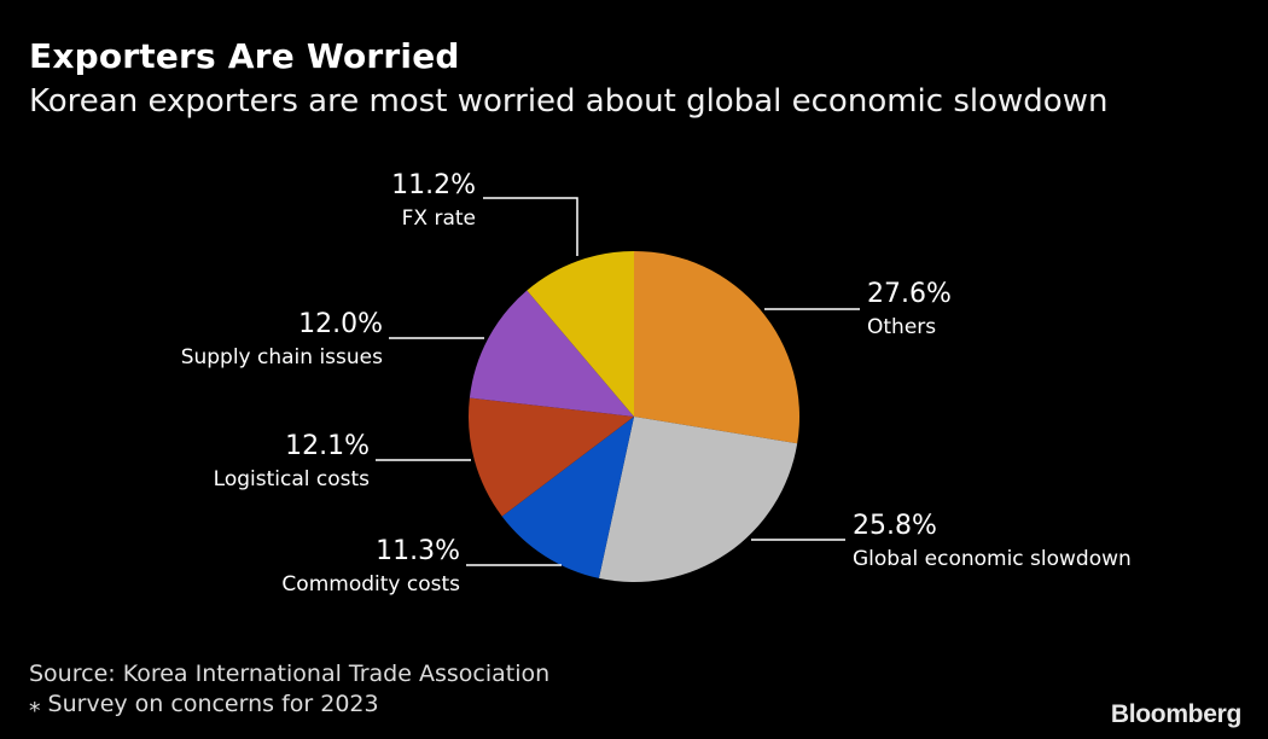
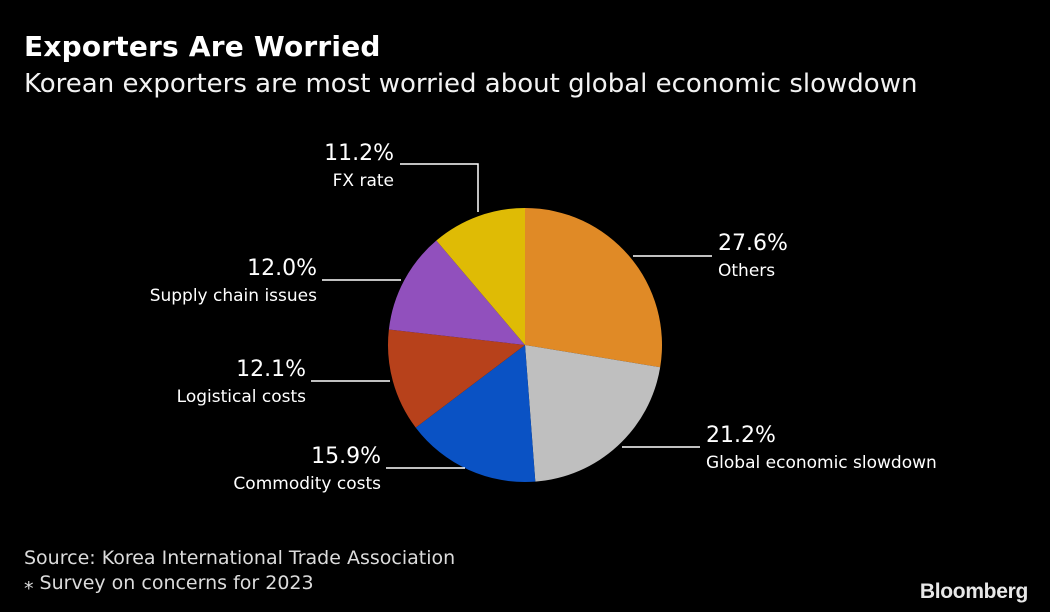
Global economic slowdown: 25.8% -> 21.2%
Commodity costs: 11.3% -> 15.9%
